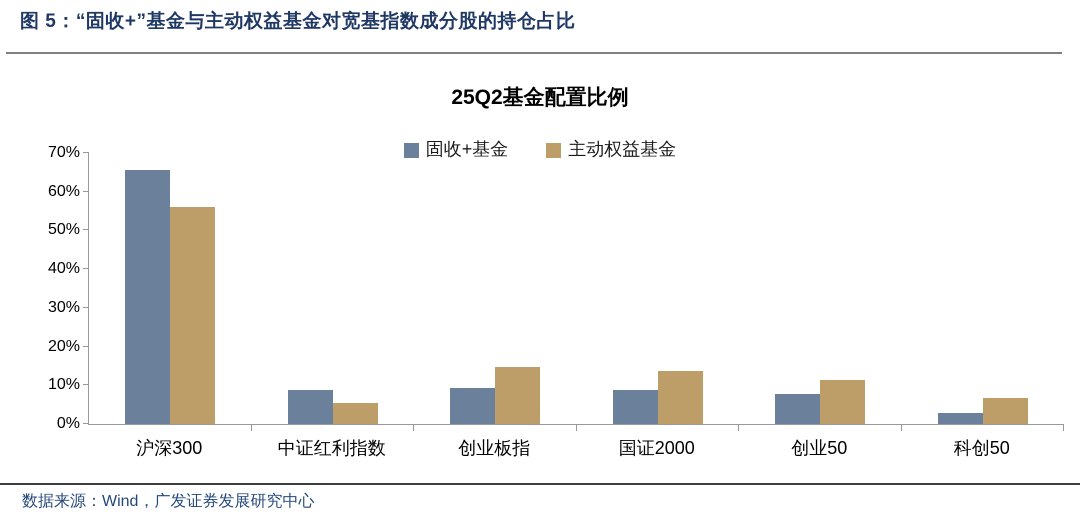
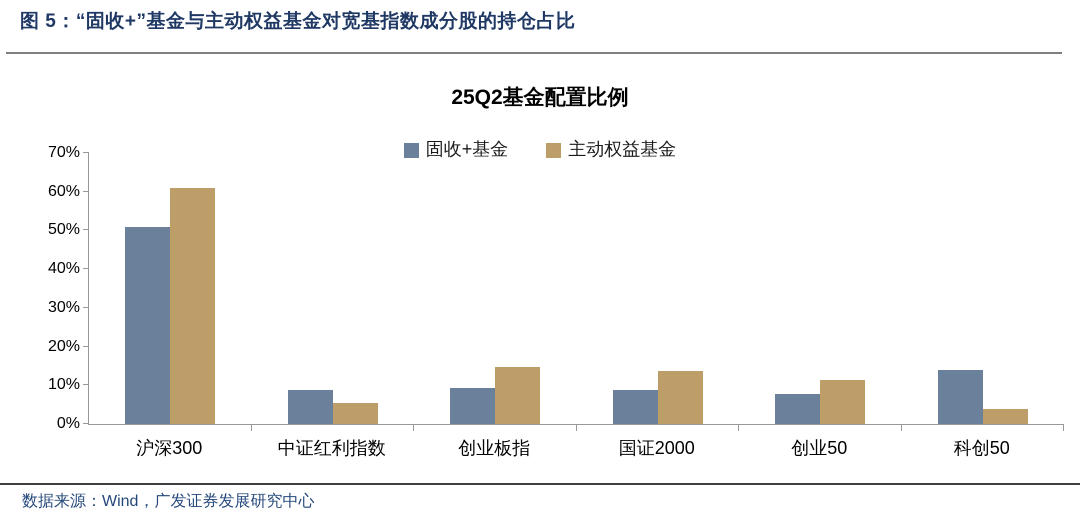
固收+基金/沪深300: 66% -> 51%
主动权益基金/沪深300: 56% -> 61%
固收+基金/科创50: 3% -> 14%
主动权益基金/科创50: 7% -> 4%
